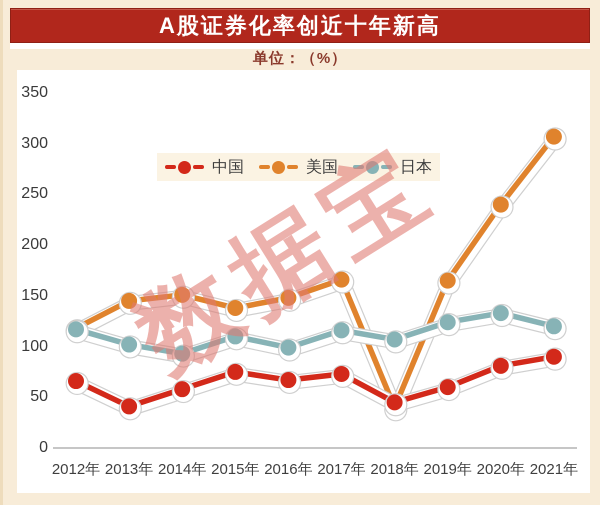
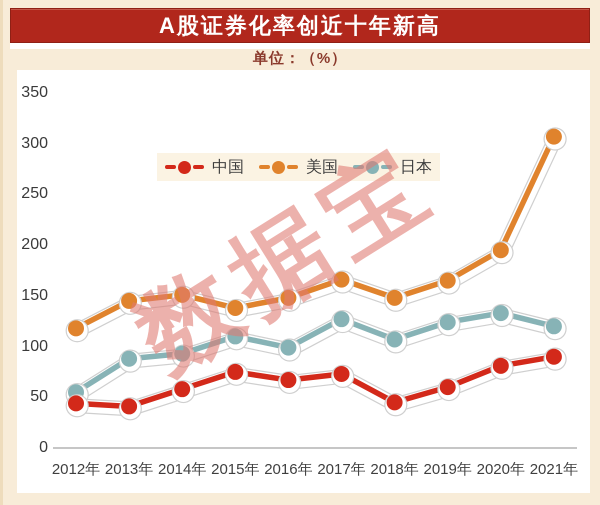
中国/2012年: 66 -> 44
日本/2012年: 117 -> 55
日本/2013年: 102 -> 88
日本/2017年: 116 -> 127
美国/2018年: 40 -> 148
美国/2020年: 240 -> 195
